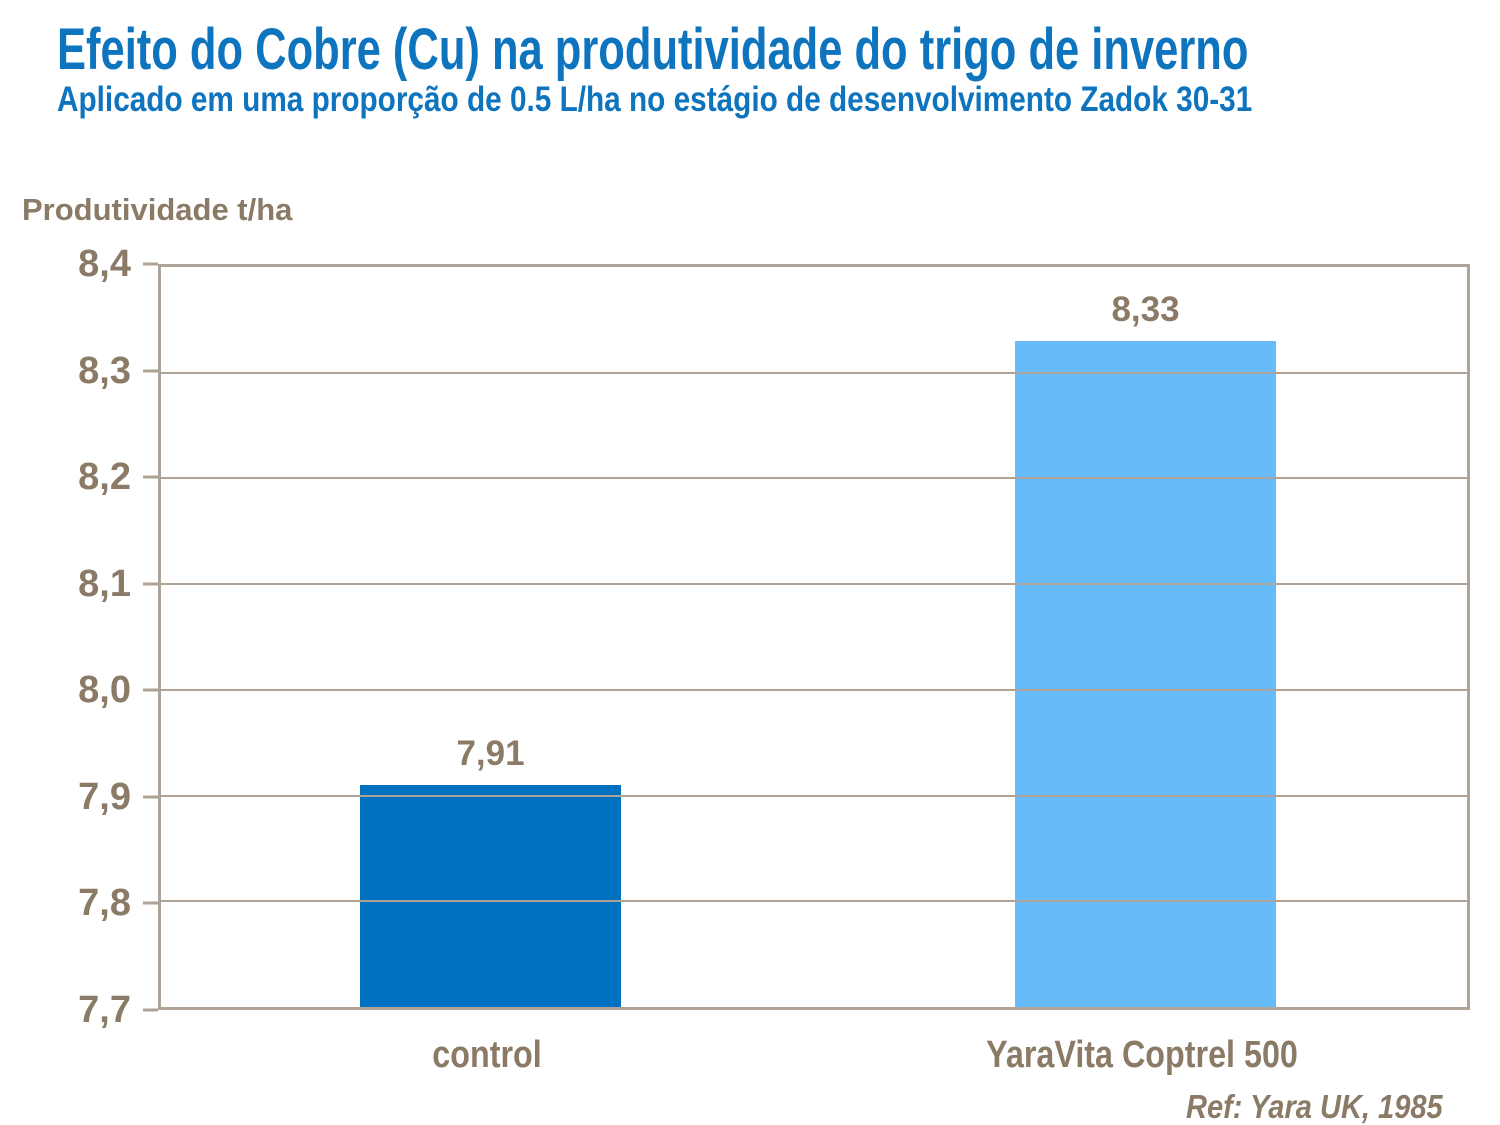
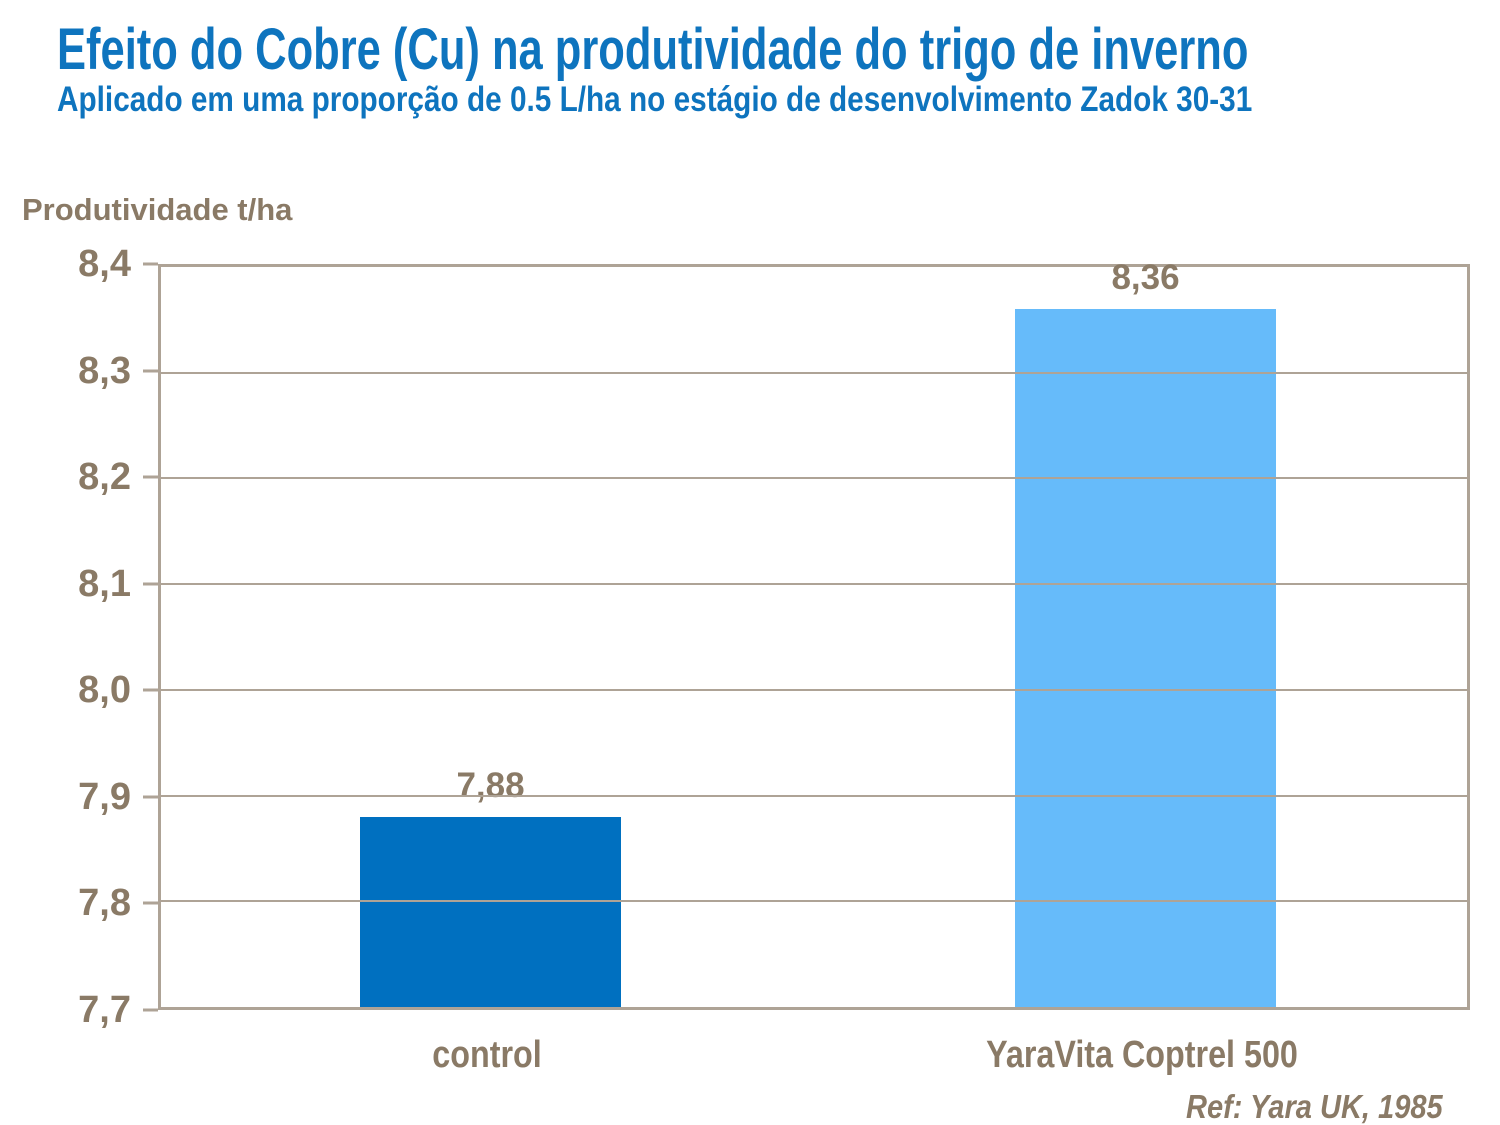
control: 7,91 -> 7,88
YaraVita Coptrel 500: 8,33 -> 8,36
